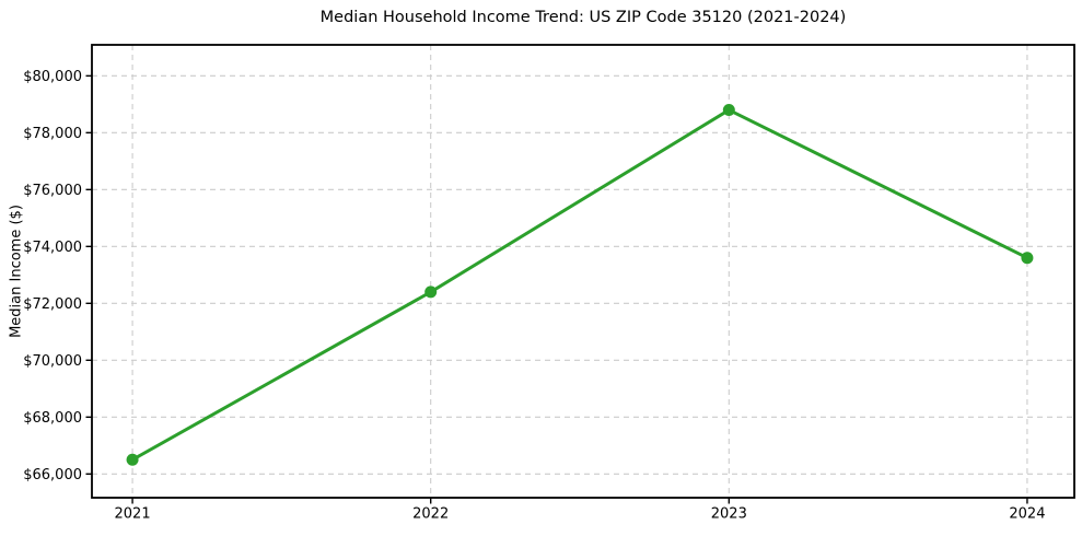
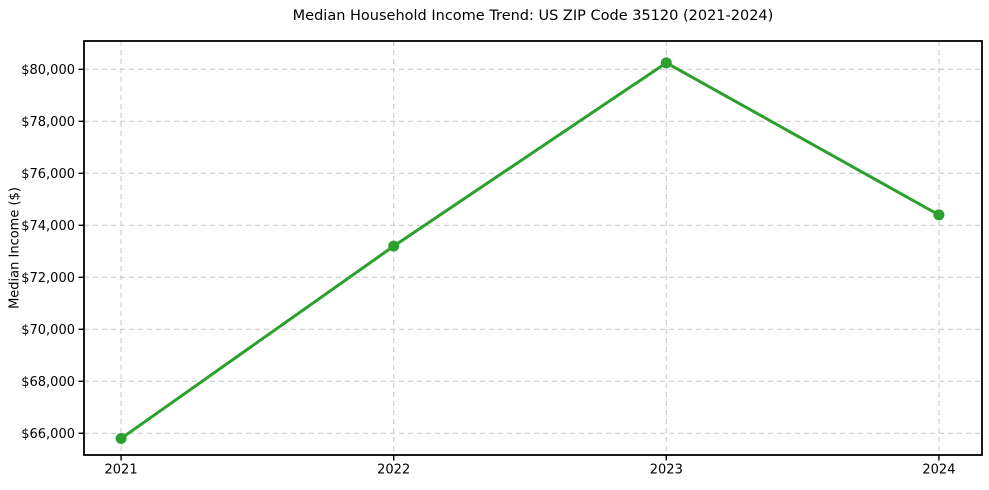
2021: $66500 -> $65800
2022: $72400 -> $73200
2023: $78800 -> $80200
2024: $73600 -> $74400
